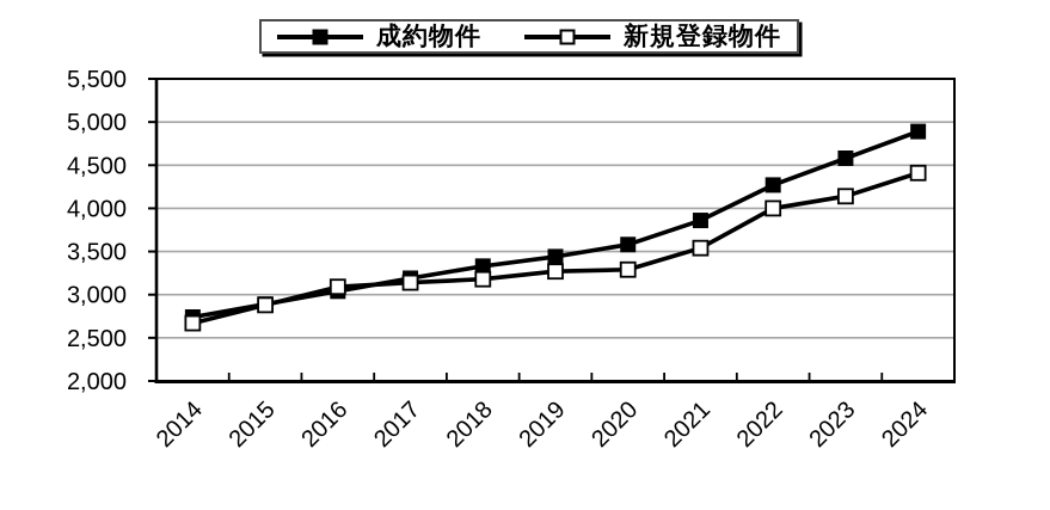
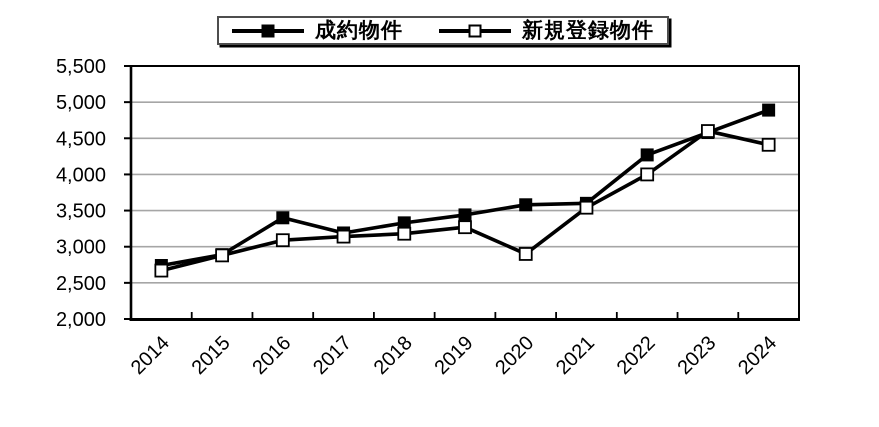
成約物件/2016: 3000 -> 3400
新規登録物件/2020: 3300 -> 2900
成約物件/2021: 3900 -> 3600
新規登録物件/2023: 4100 -> 4600
